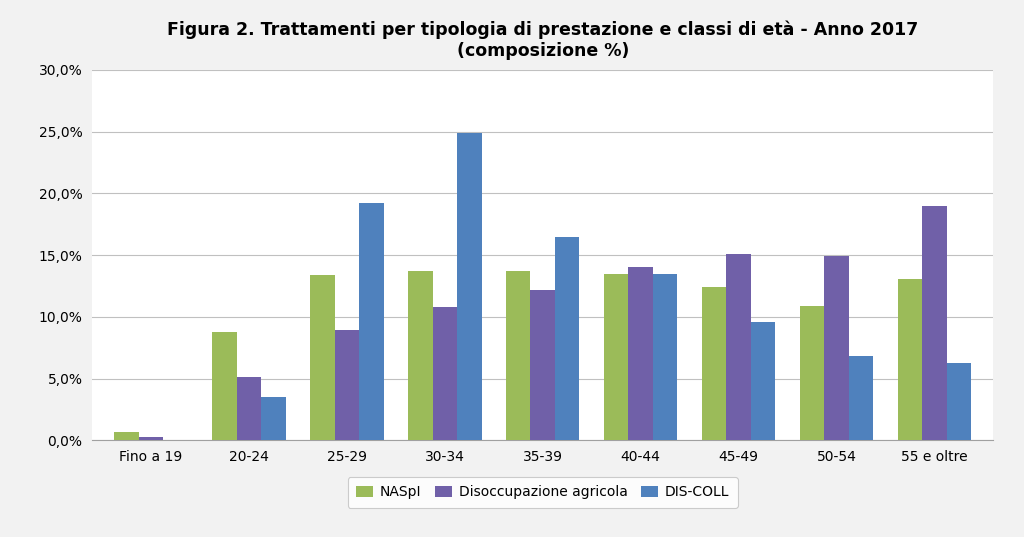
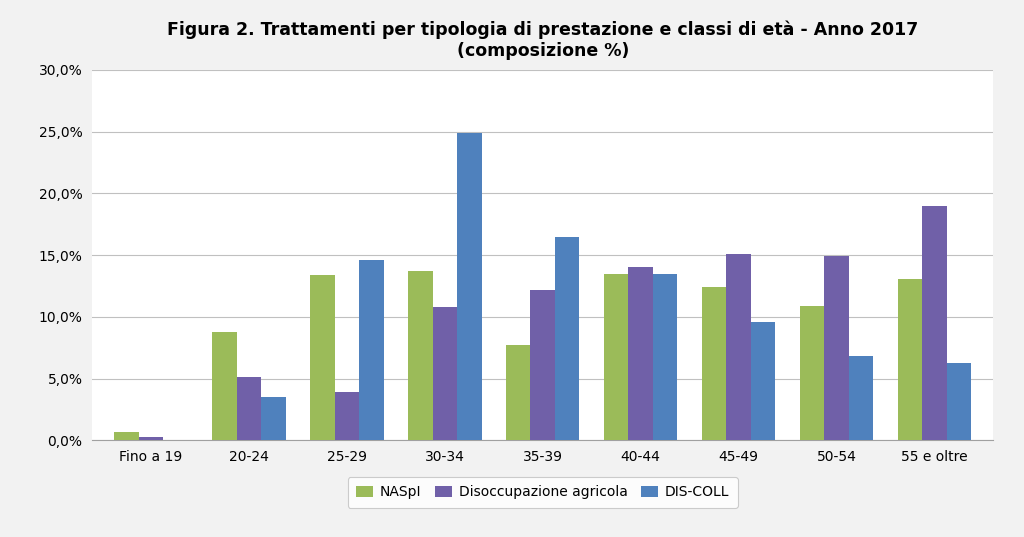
Disoccupazione agricola/25-29: 8,9% -> 3,9%
DIS-COLL/25-29: 19,2% -> 14,6%
NASpI/35-39: 13,7% -> 7,7%
